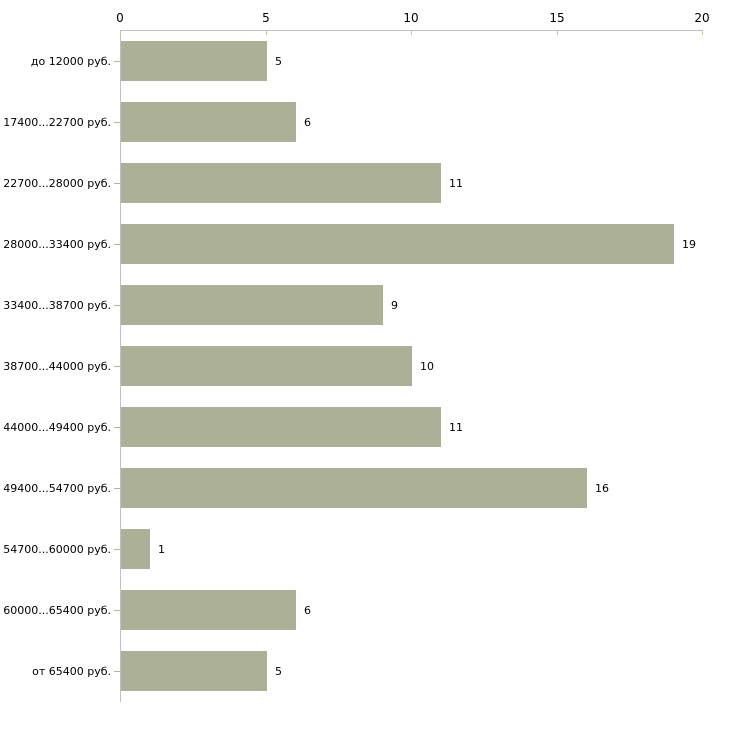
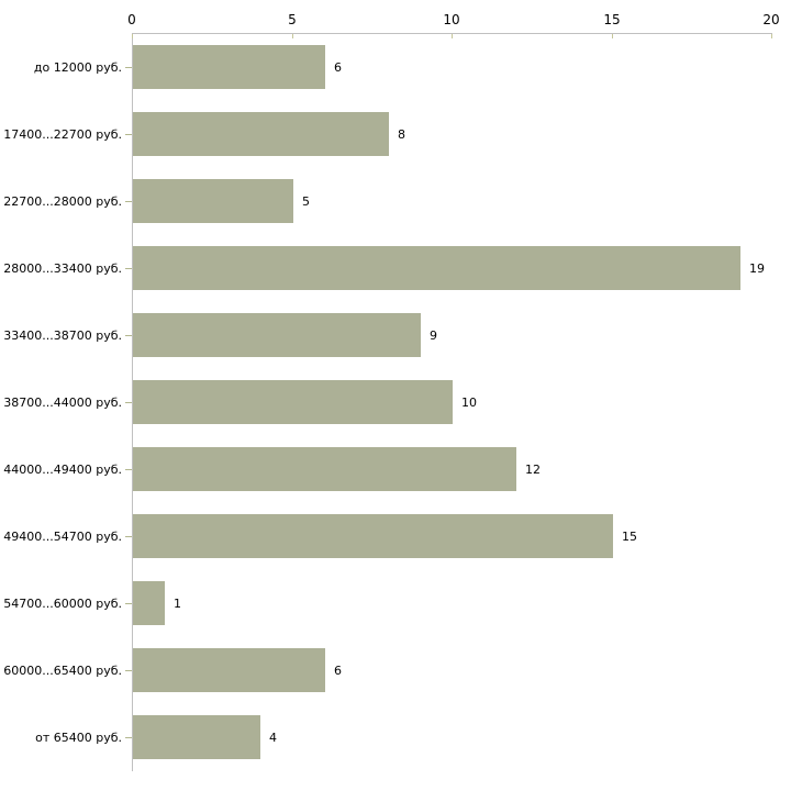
до 12000 руб.: 5 -> 6
17400...22700 руб.: 6 -> 8
22700...28000 руб.: 11 -> 5
44000...49400 руб.: 11 -> 12
49400...54700 руб.: 16 -> 15
от 65400 руб.: 5 -> 4
